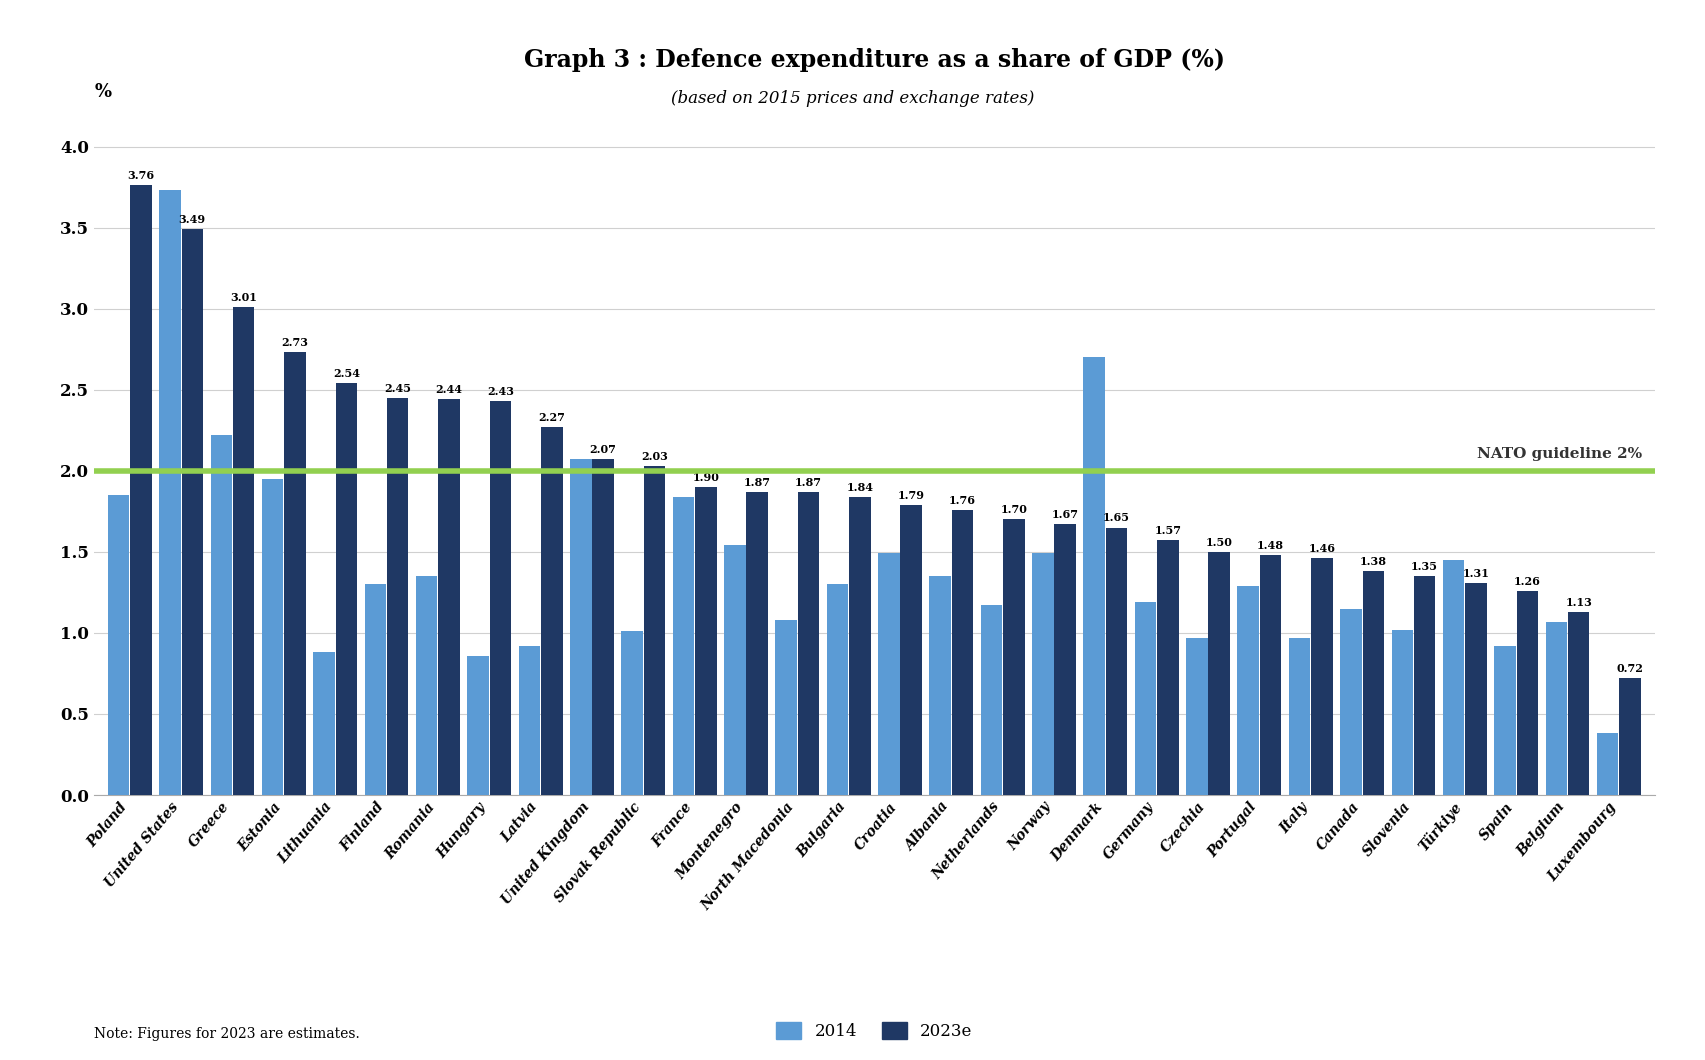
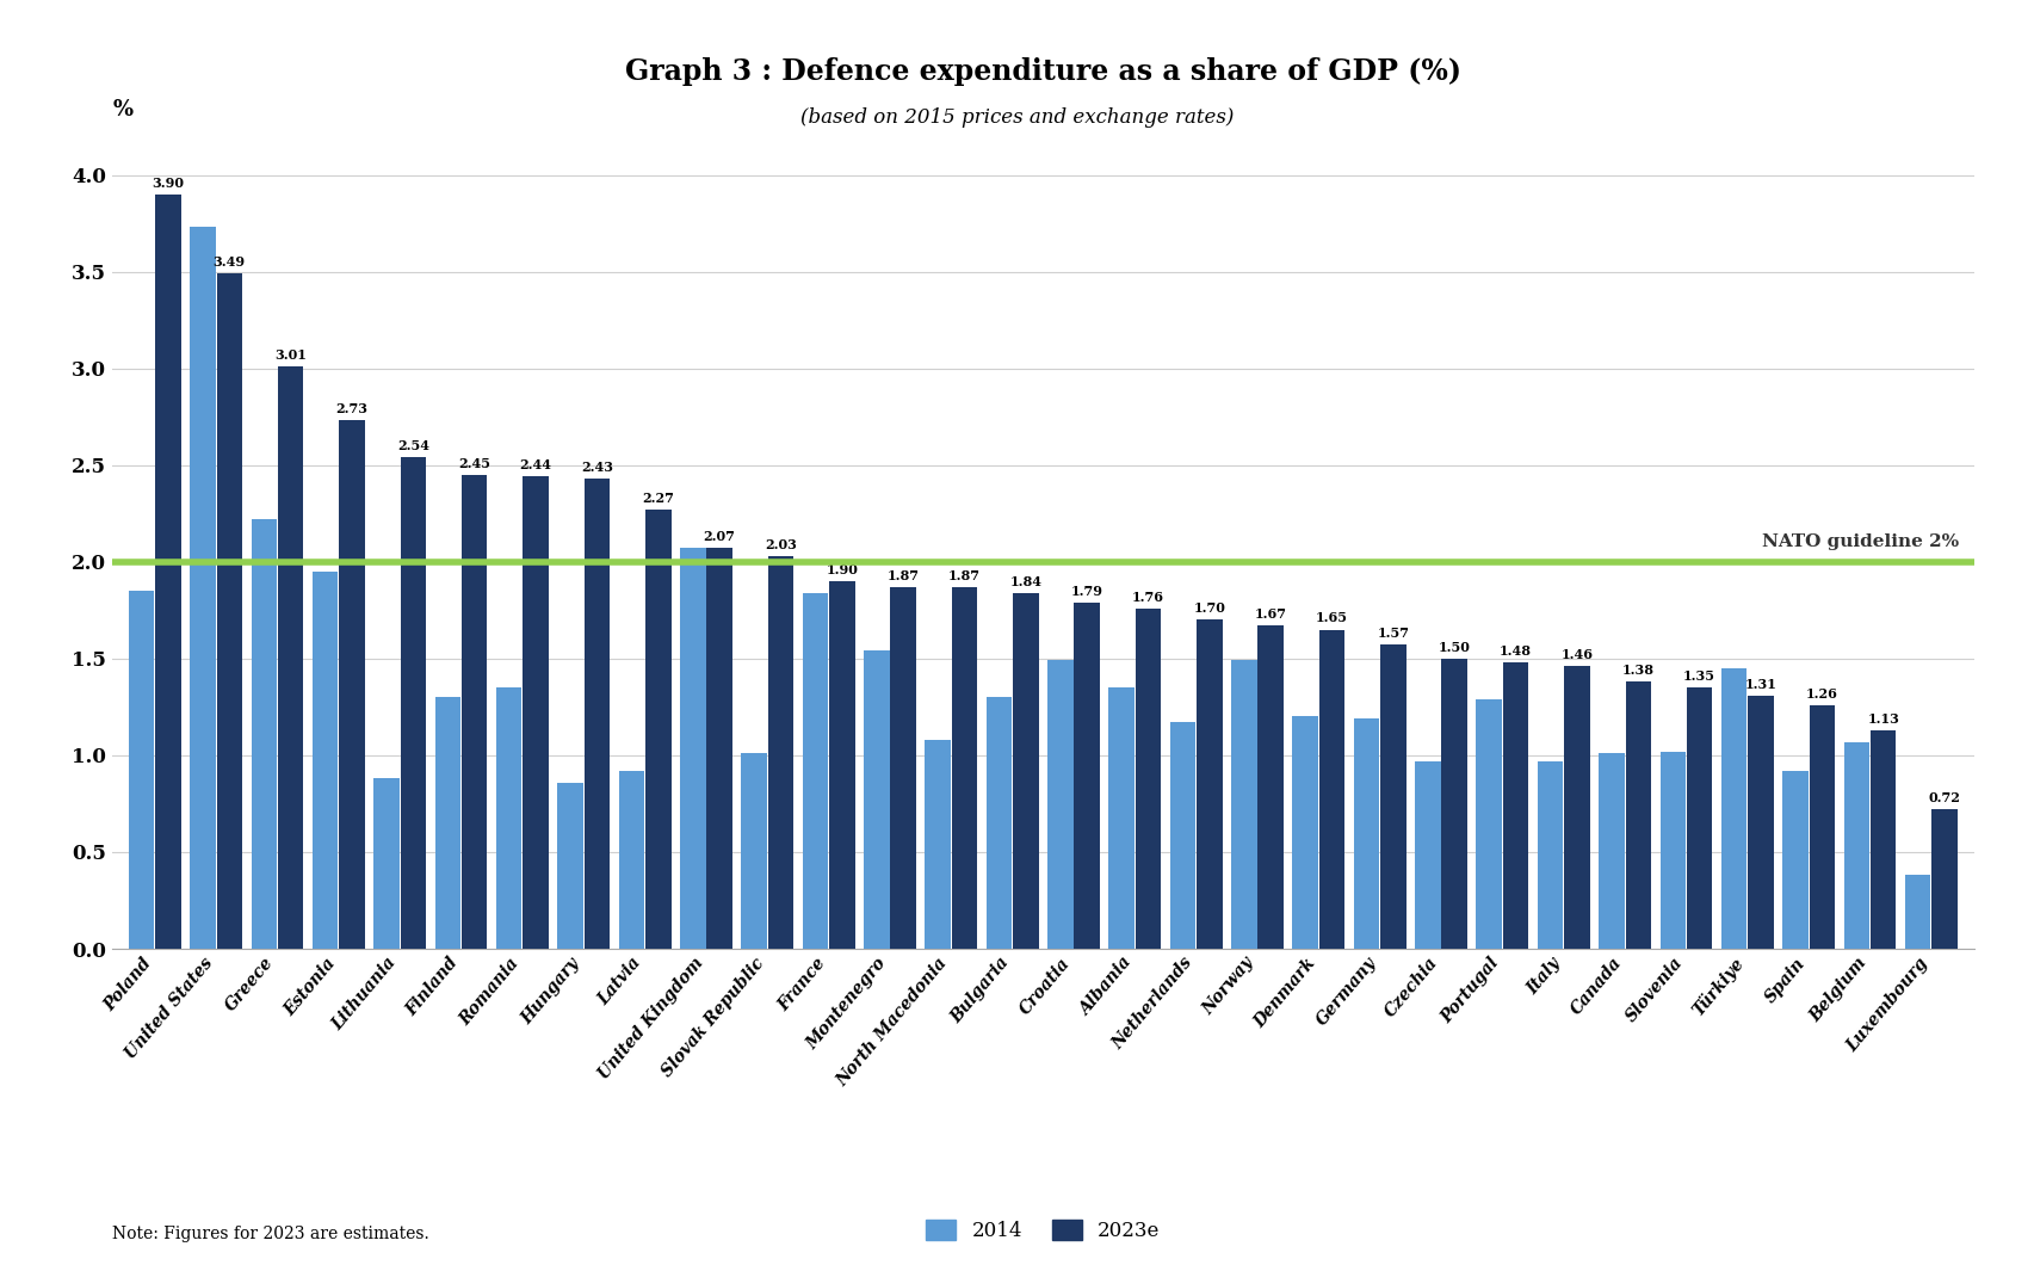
2023e/Poland: 3.76 -> 3.90
2014/Denmark: 2.70 -> 1.20
2014/Canada: 1.15 -> 1.01
